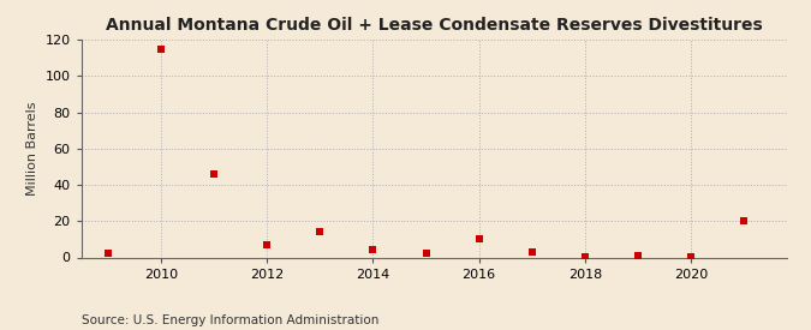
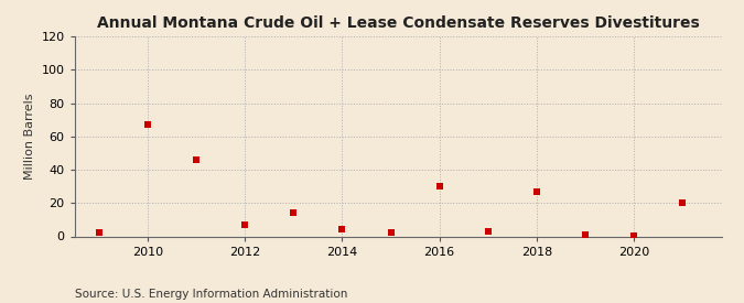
2010: 114 -> 67
2016: 10 -> 30
2018: 0 -> 27
